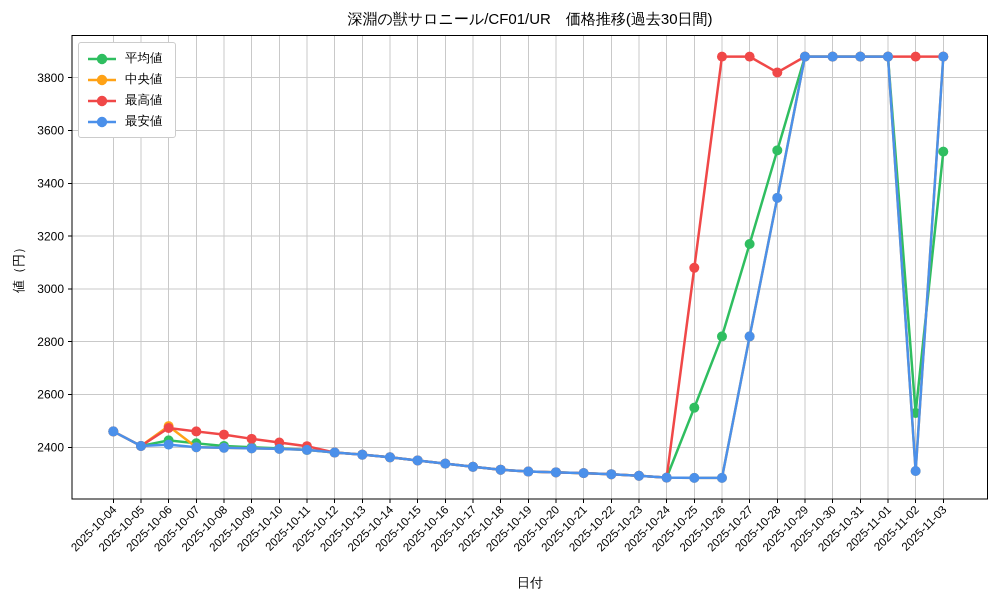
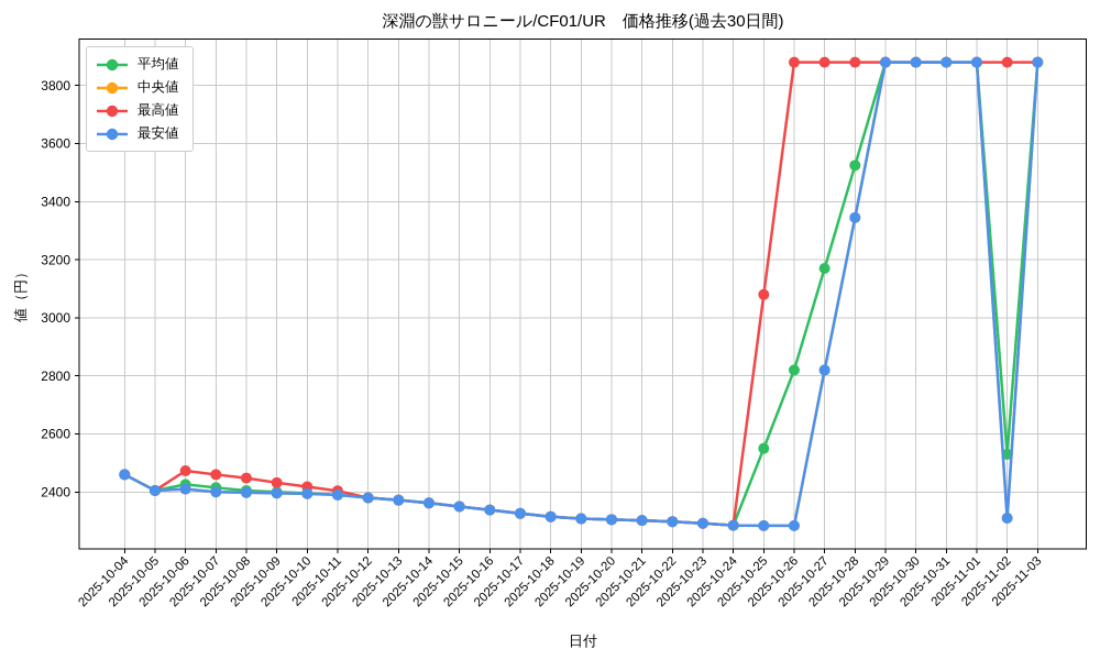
中央値/2025-10-06: 2480 -> 2410
最高値/2025-10-28: 3820 -> 3880
平均値/2025-11-03: 3520 -> 3880
